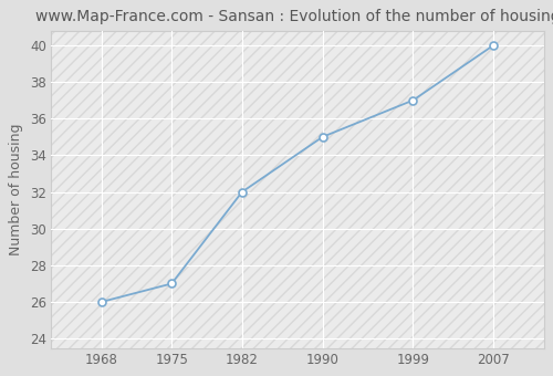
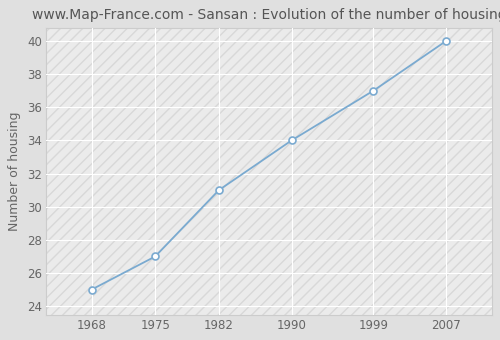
1968: 26 -> 25
1982: 32 -> 31
1990: 35 -> 34
